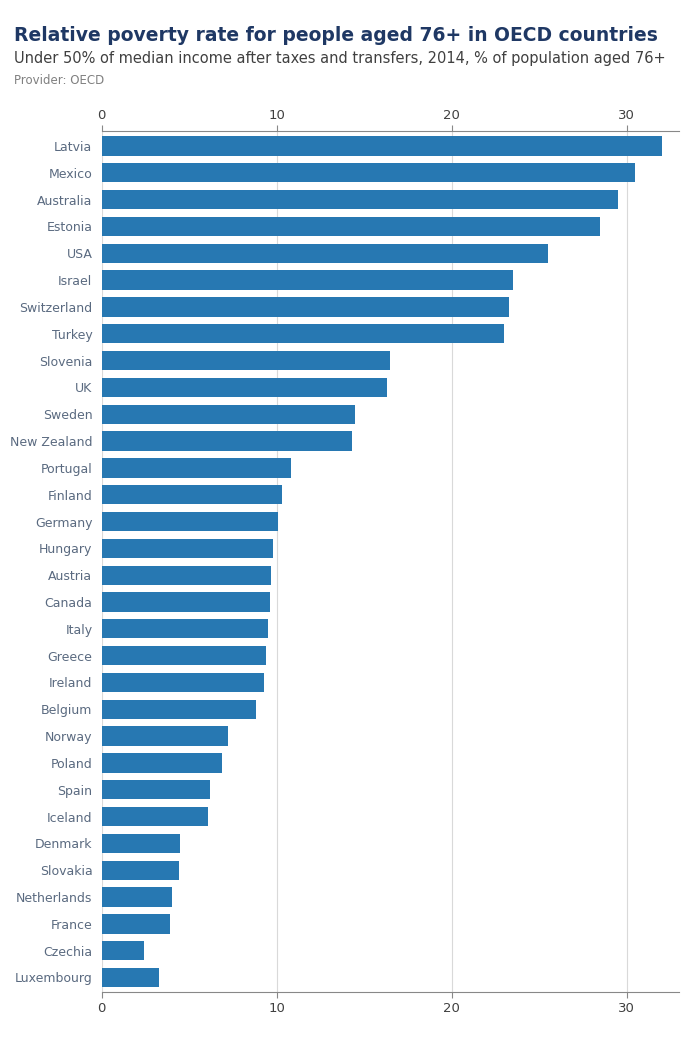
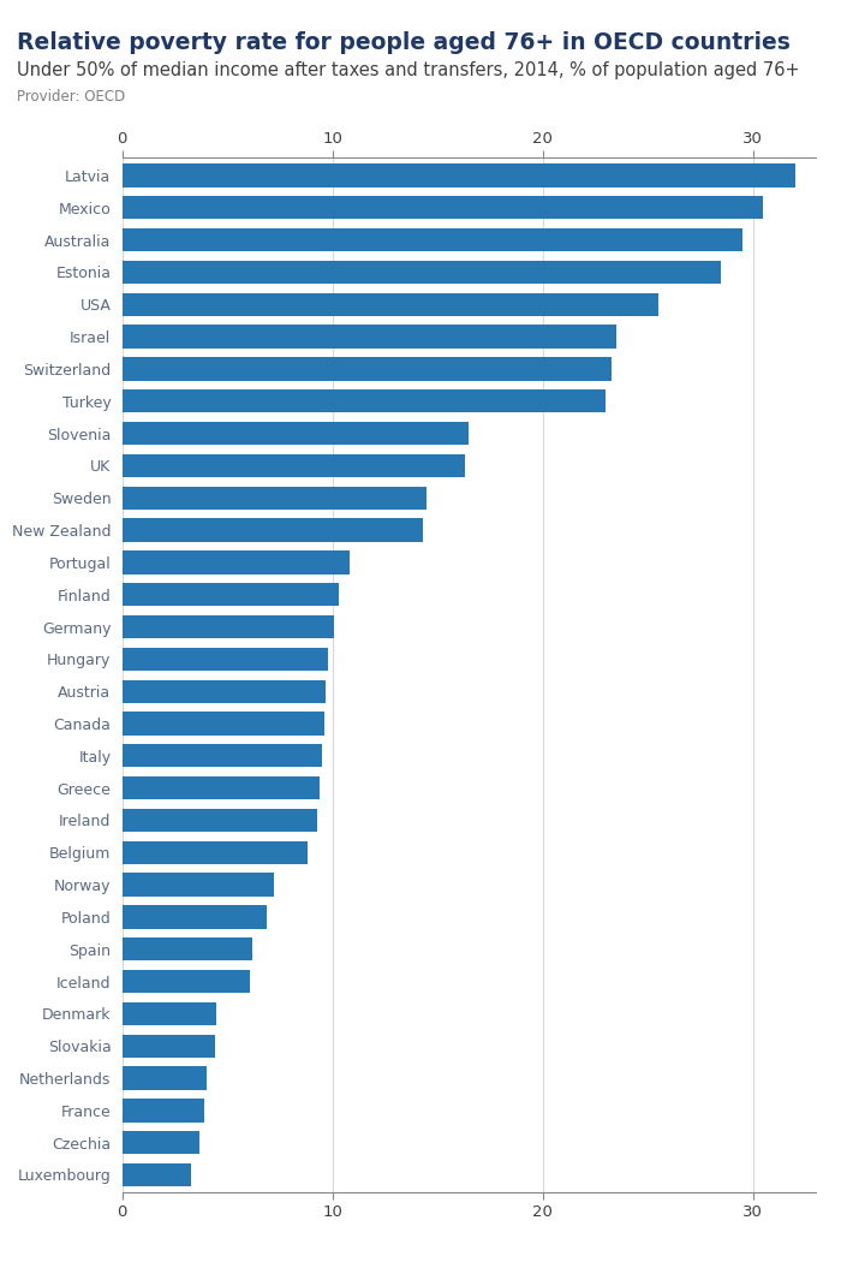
Czechia: 2.4 -> 3.7
